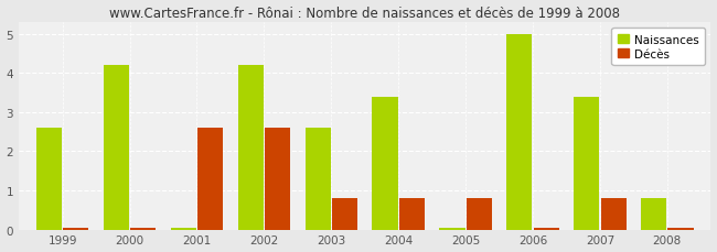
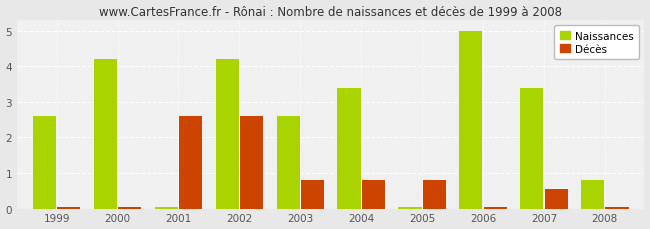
Décès/2007: 0.80 -> 0.55
